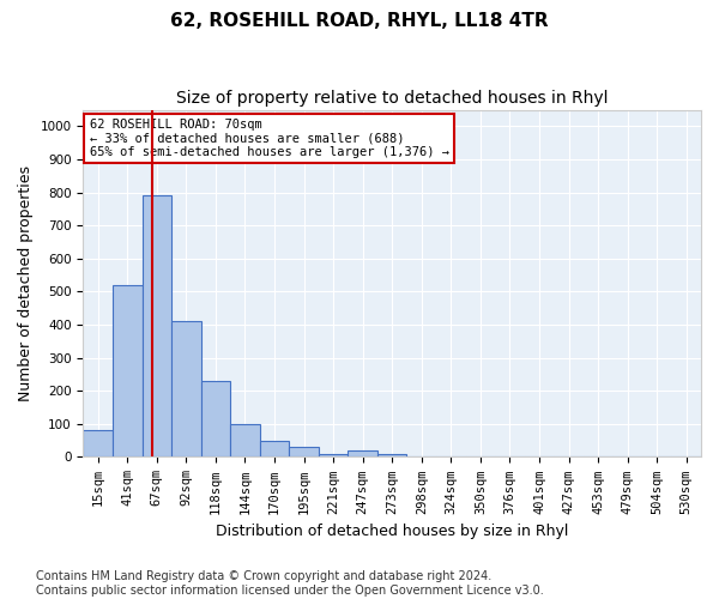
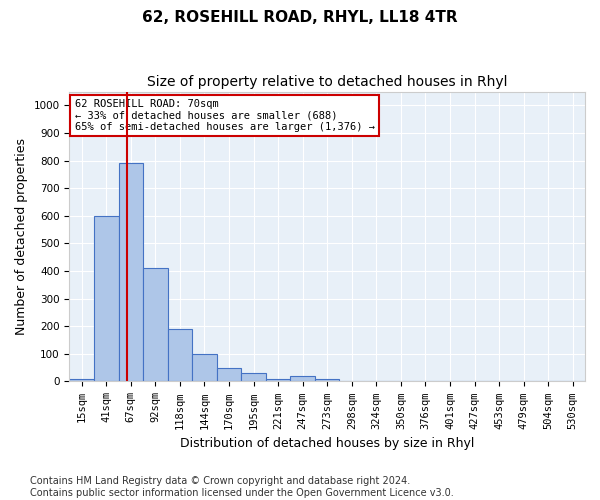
15sqm: 80 -> 10
41sqm: 520 -> 600
118sqm: 230 -> 190
